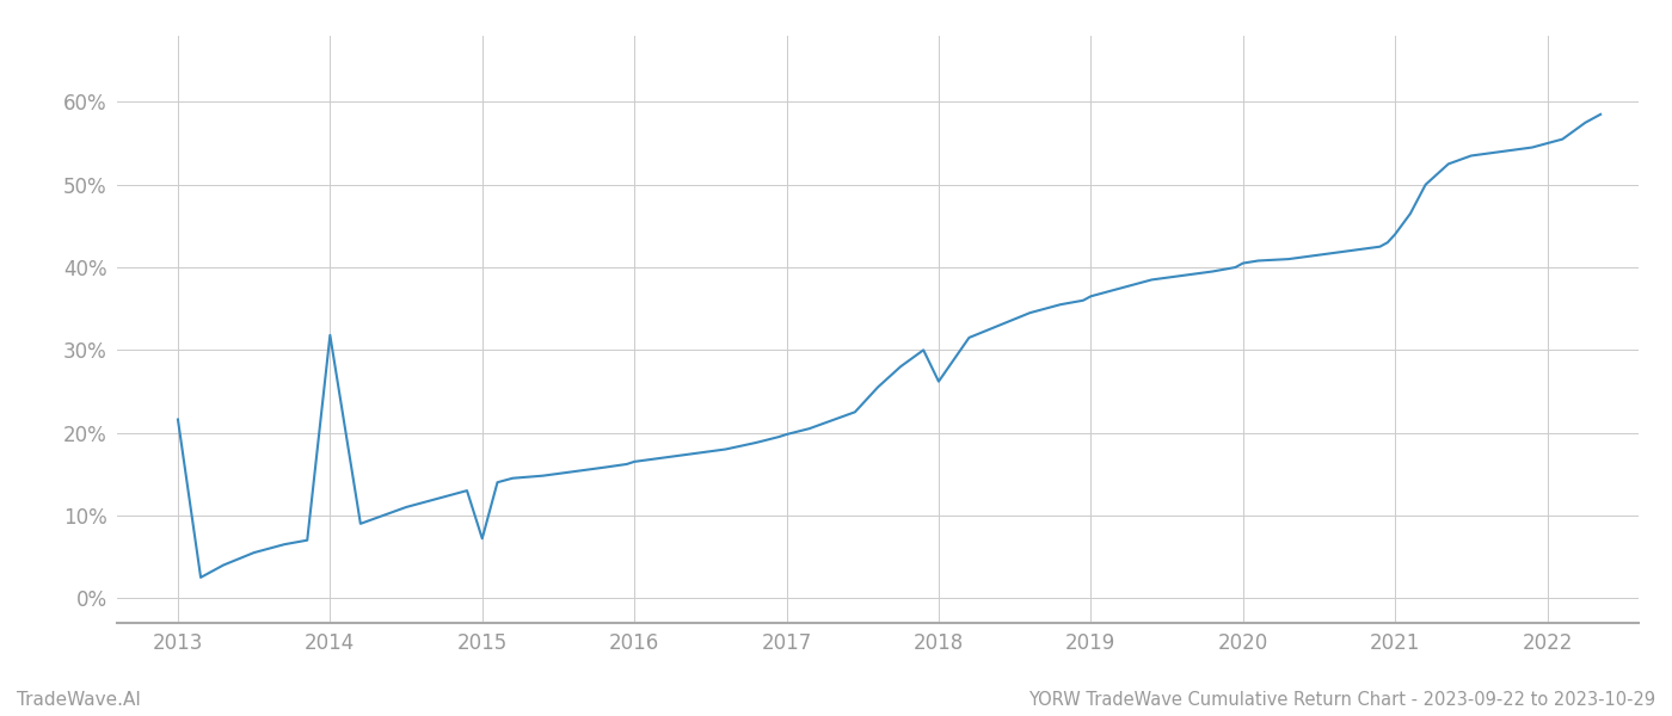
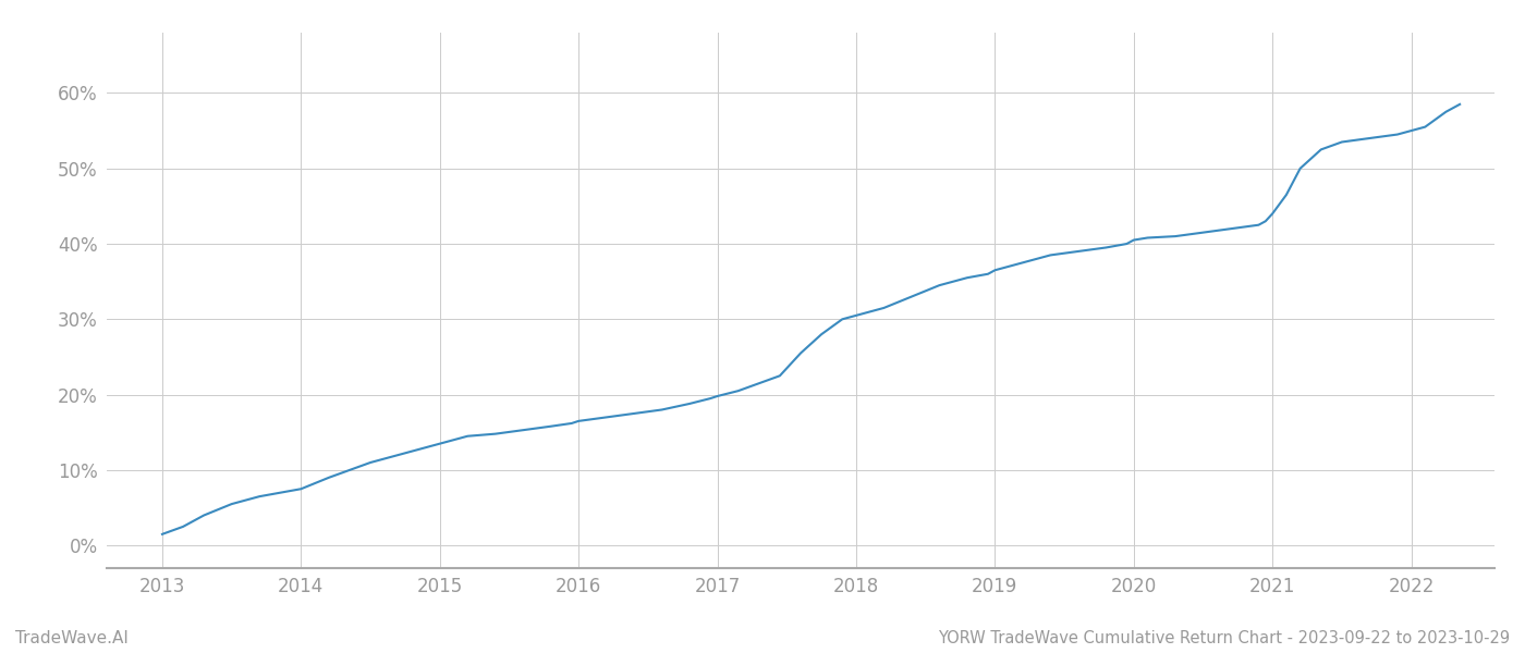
2013: 21.6% -> 1.5%
2014: 31.8% -> 7.5%
2015: 7.2% -> 13.5%
2018: 26.2% -> 30.5%
